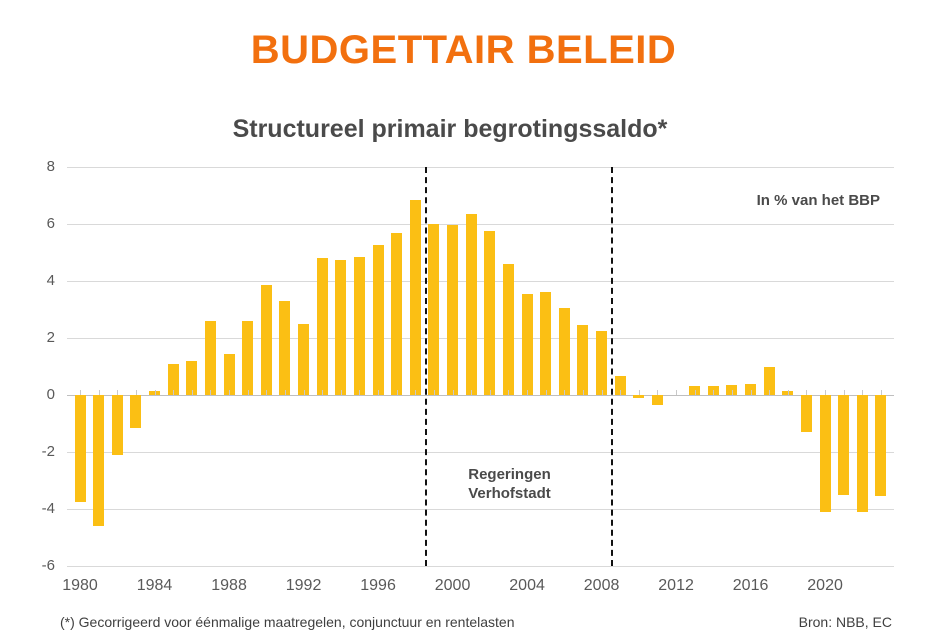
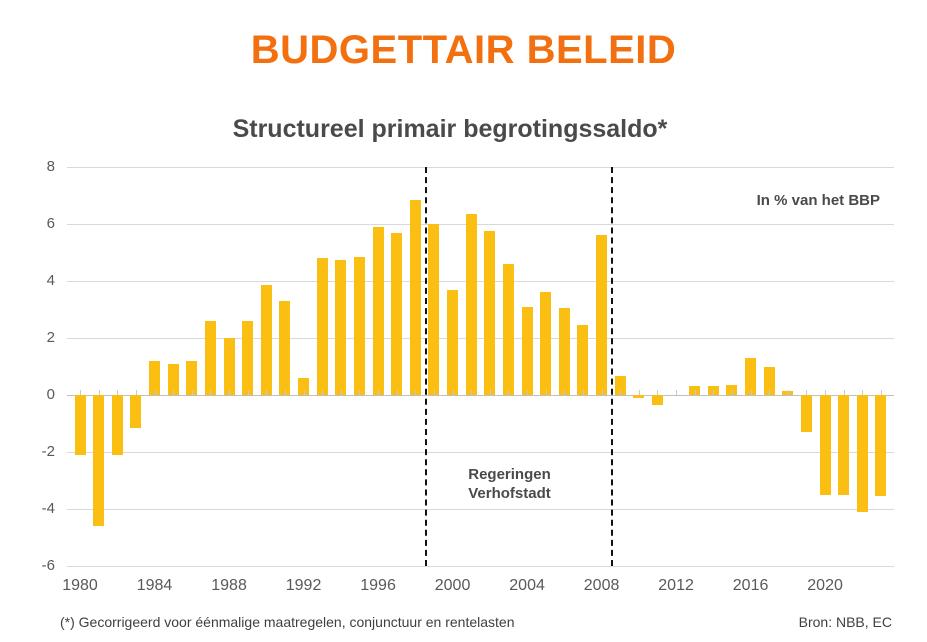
1980: -3.8 -> -2.1
1984: 0.1 -> 1.2
1988: 1.4 -> 2.0
1992: 2.5 -> 0.6
1996: 5.2 -> 5.9
2000: 6.0 -> 3.7
2004: 3.5 -> 3.1
2008: 2.2 -> 5.6
2016: 0.4 -> 1.3
2020: -4.1 -> -3.5
